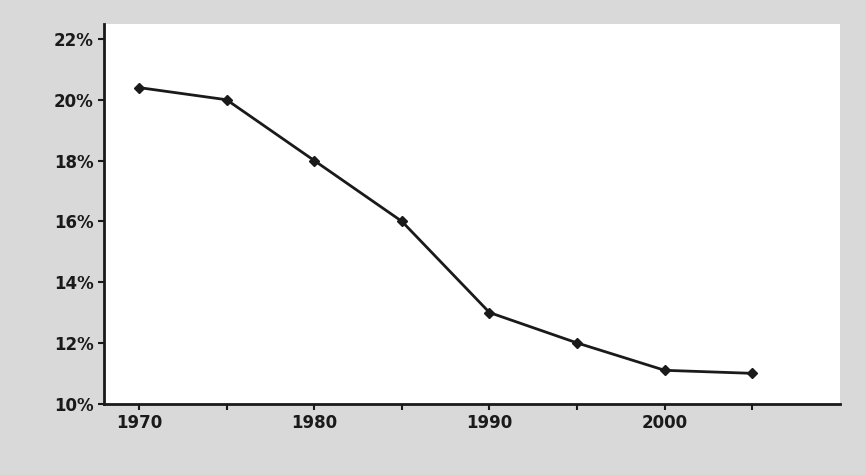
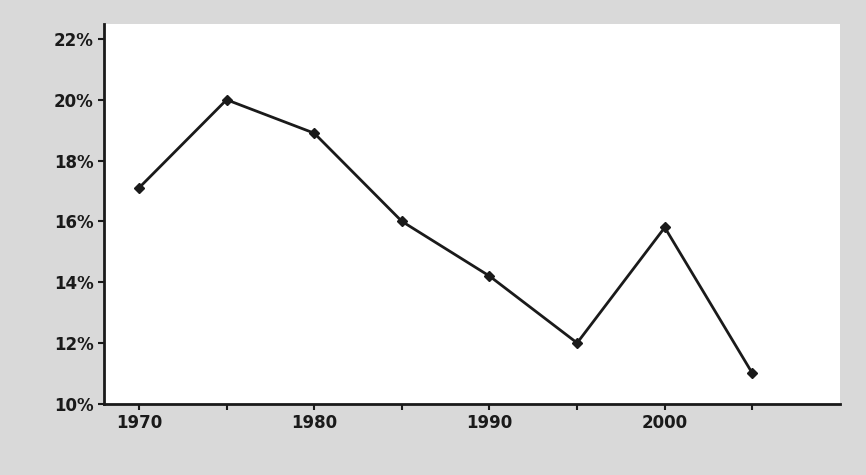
1970: 20.4% -> 17.1%
1980: 18.0% -> 18.9%
1990: 13.0% -> 14.2%
2000: 11.1% -> 15.8%
